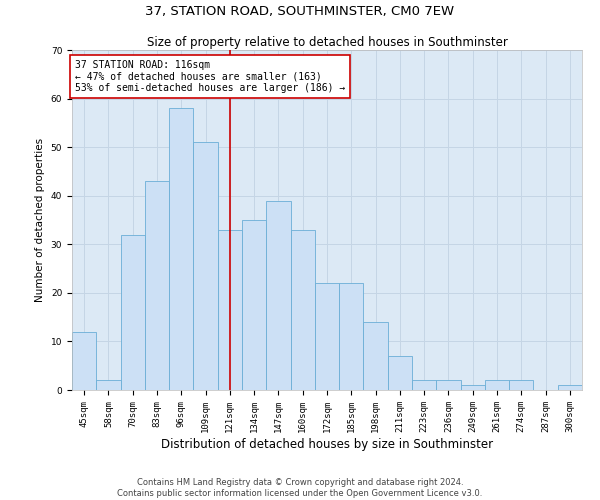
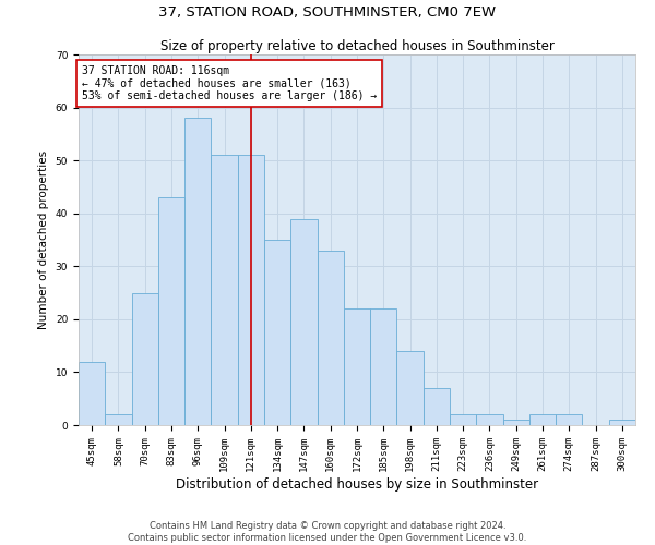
70sqm: 32 -> 25
121sqm: 33 -> 51
